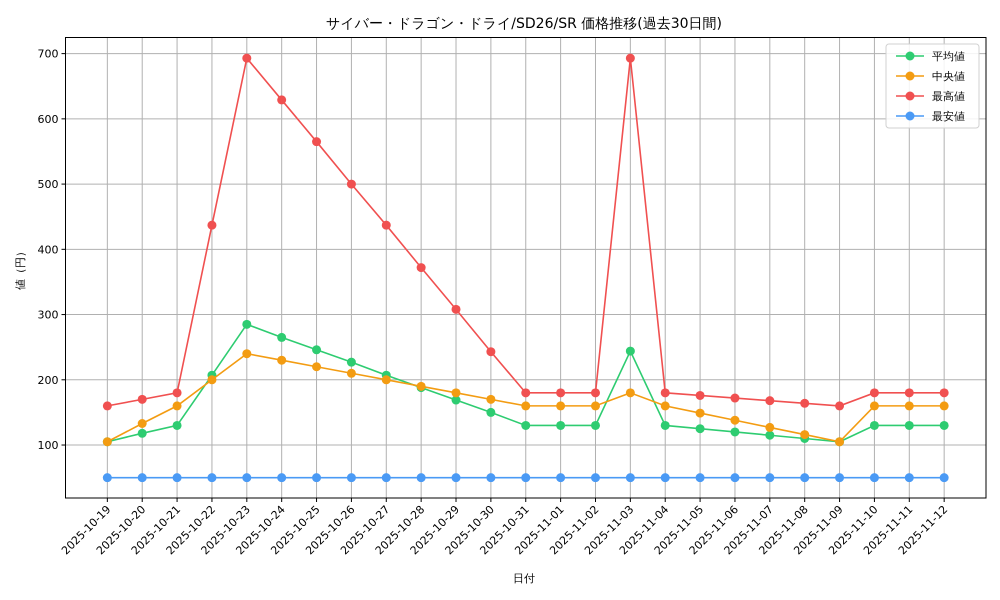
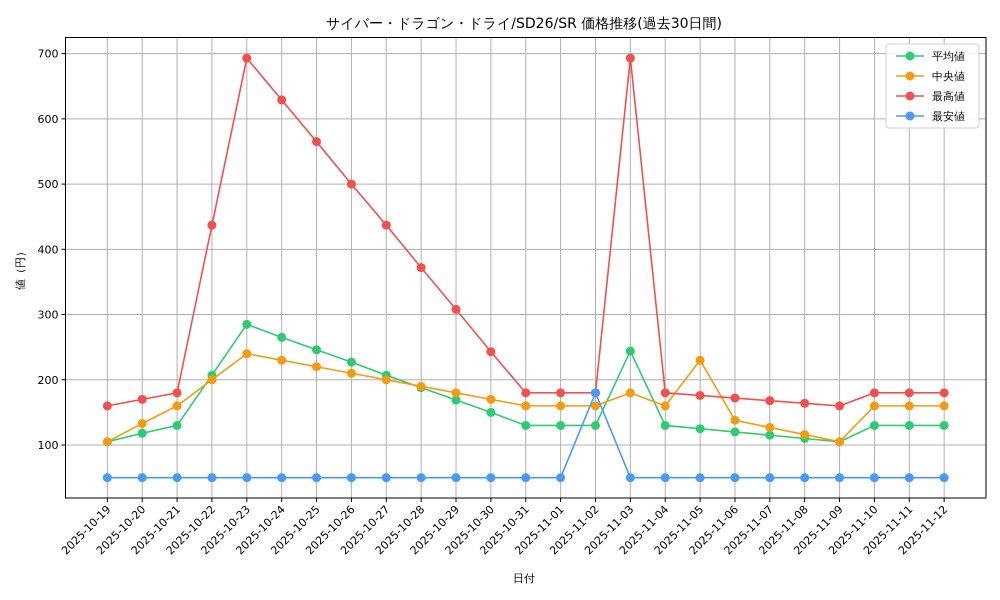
最安値/2025-11-02: 50 -> 180
中央値/2025-11-05: 150 -> 230
